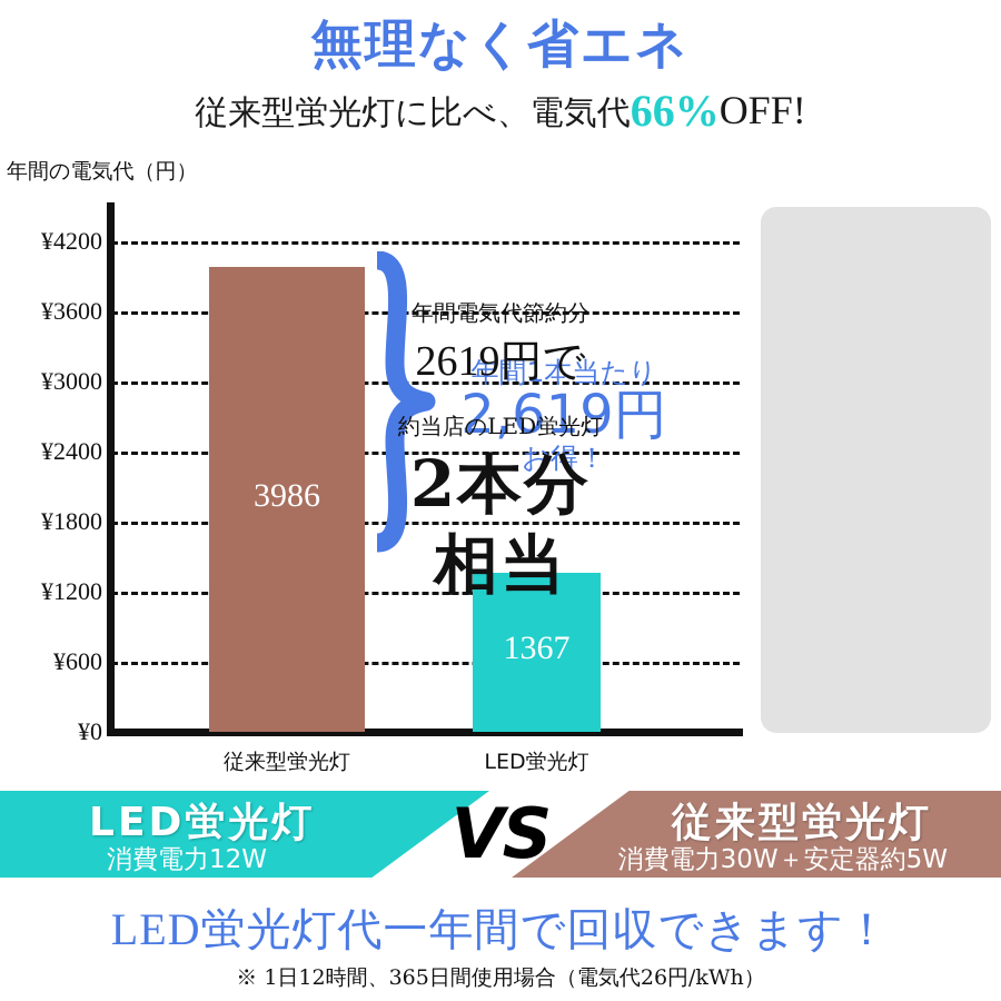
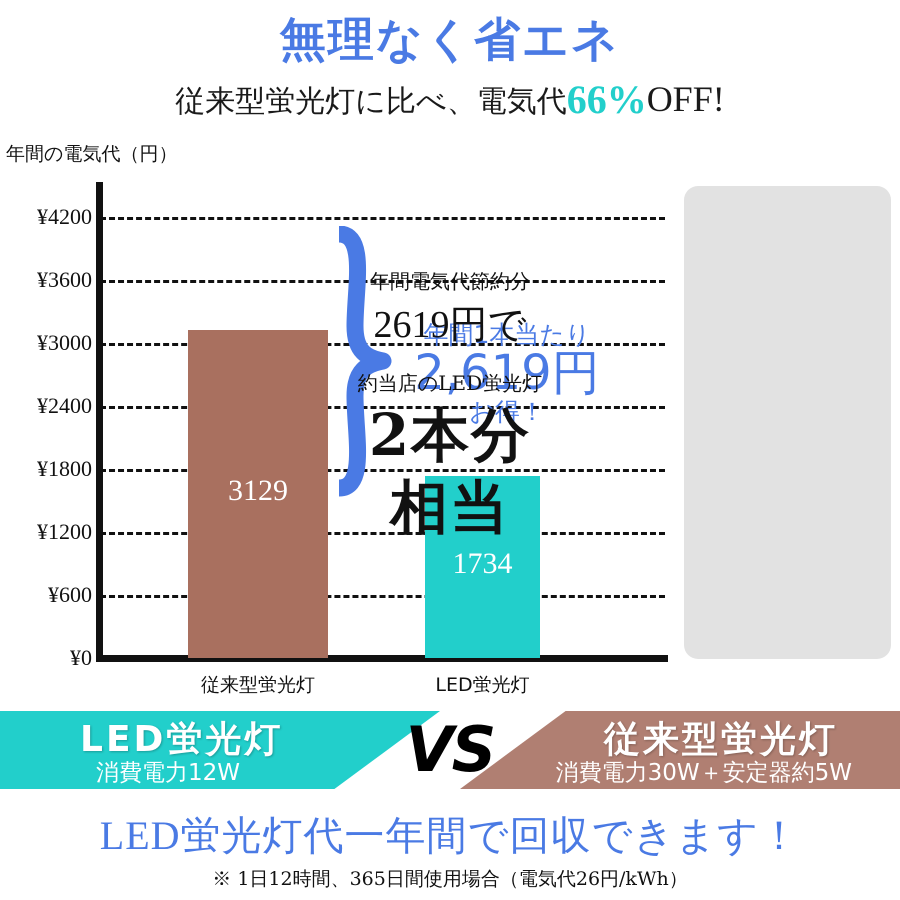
従来型蛍光灯: 3986 -> 3129
LED蛍光灯: 1367 -> 1734
